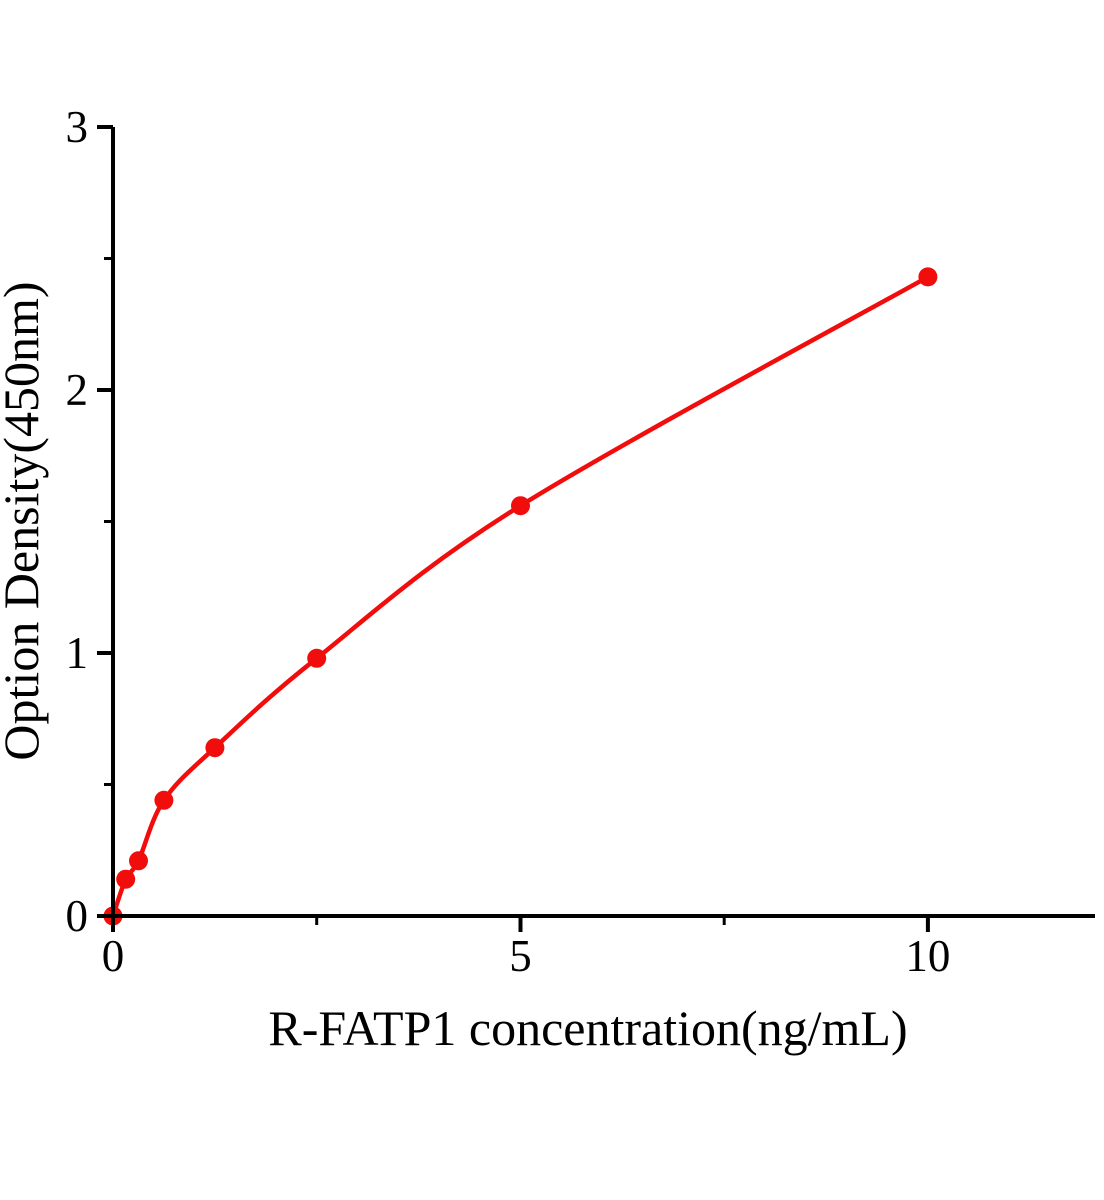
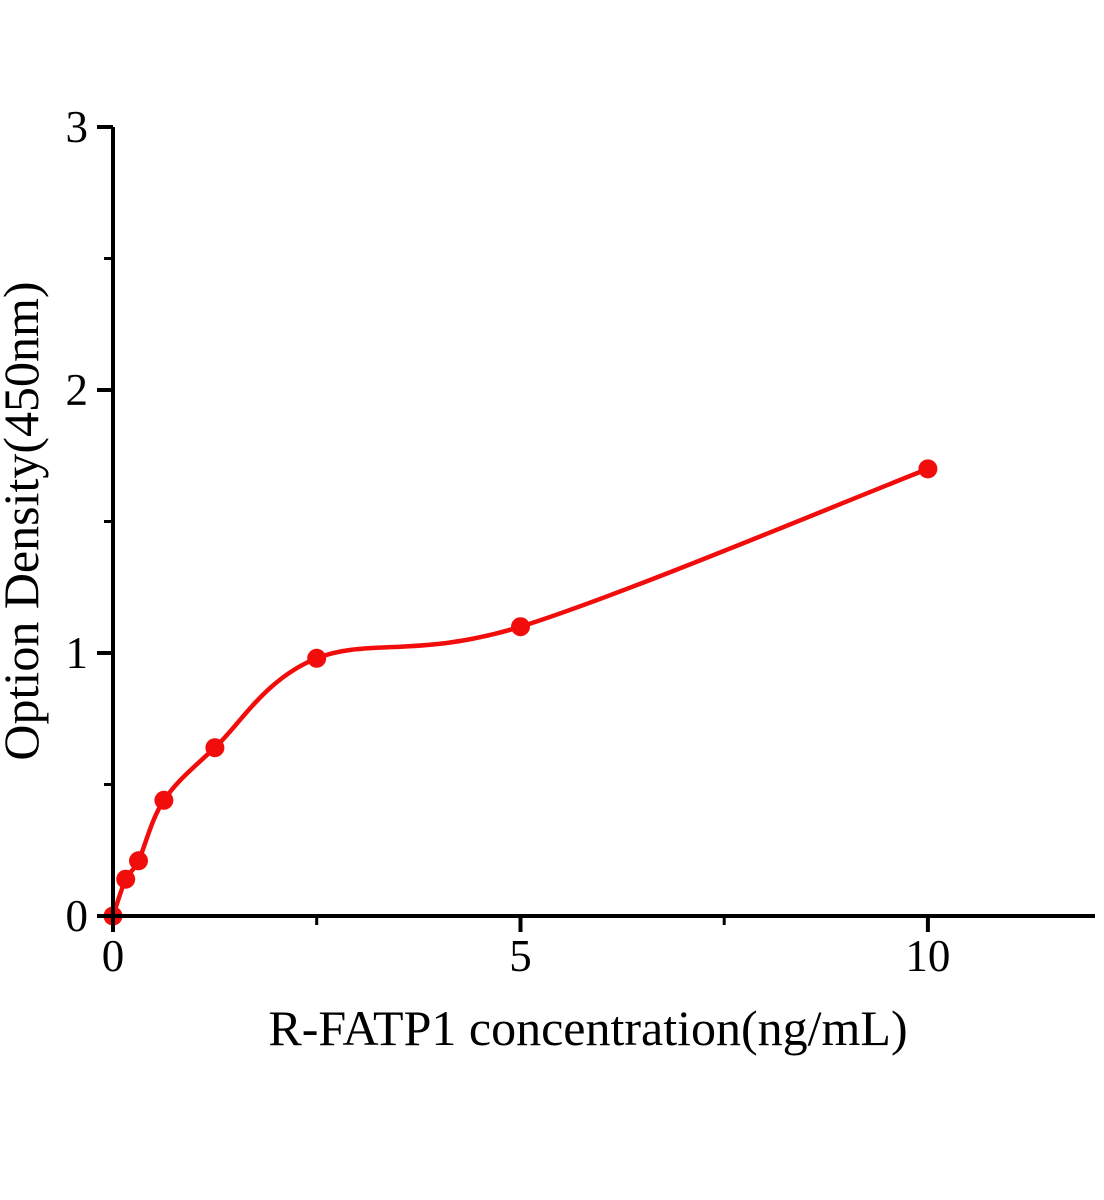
5: 1.56 -> 1.10
10: 2.43 -> 1.70
